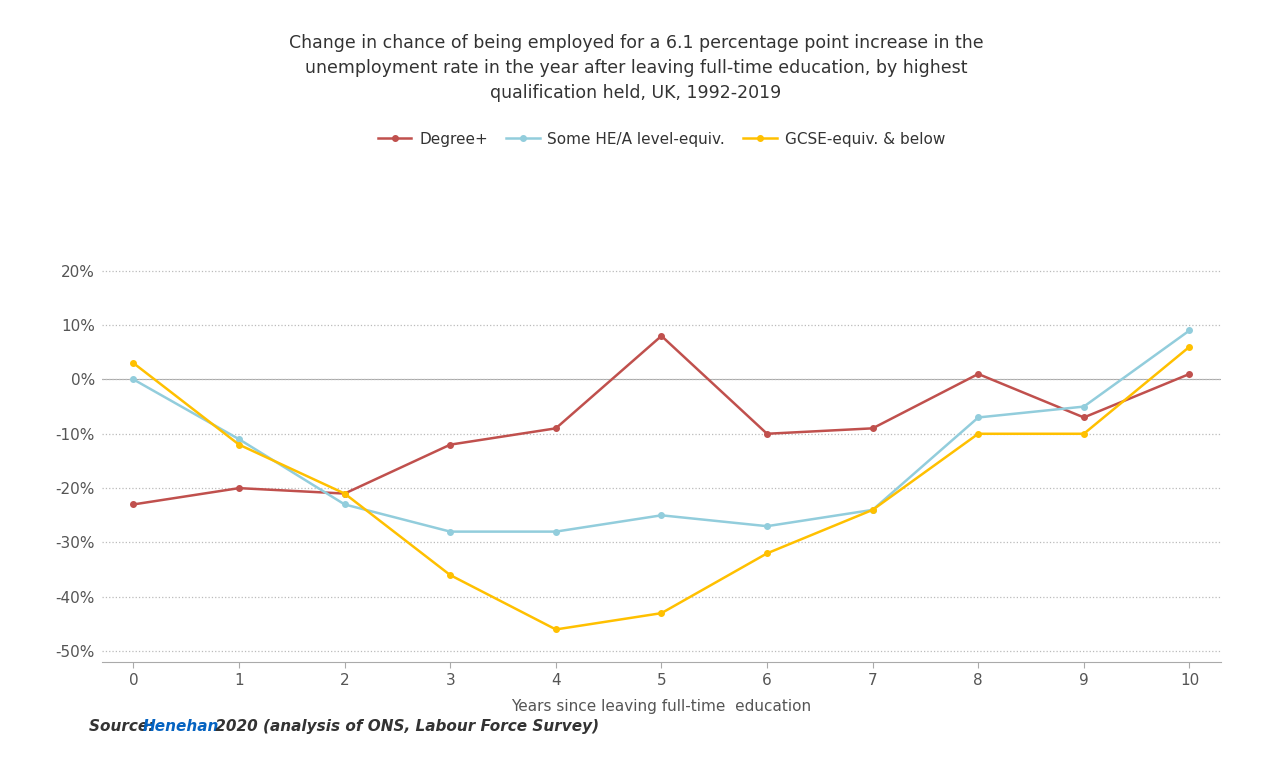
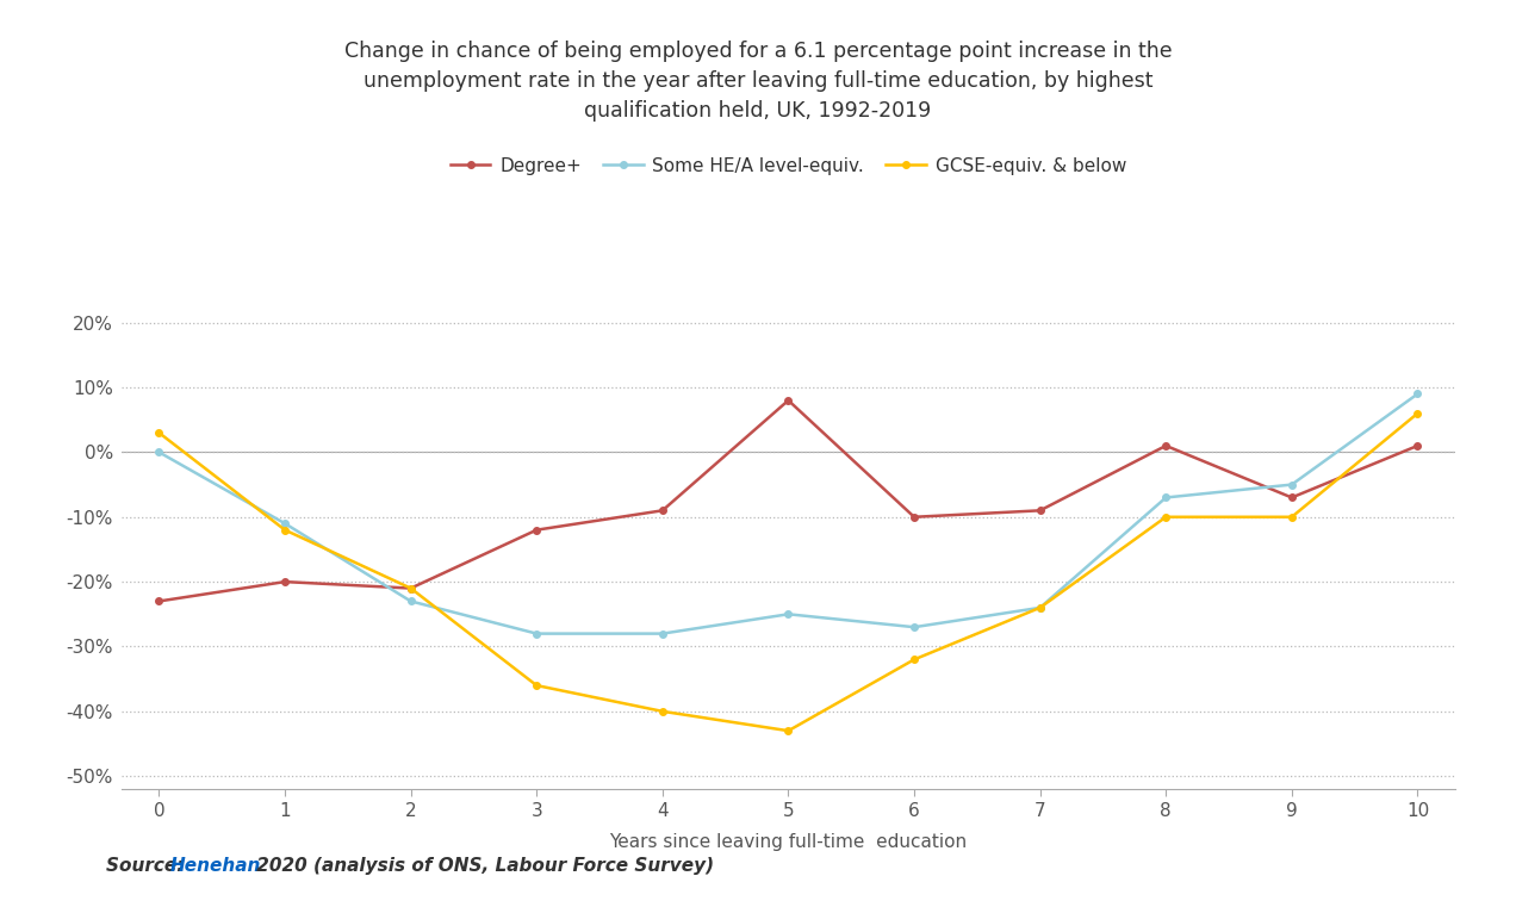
GCSE-equiv. & below/4: -46% -> -40%
